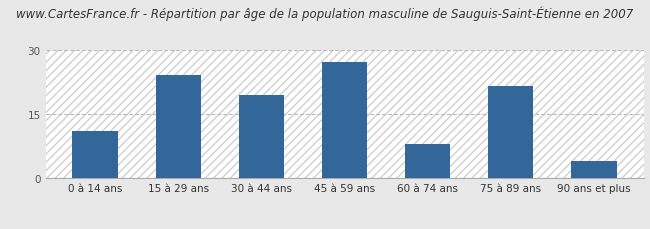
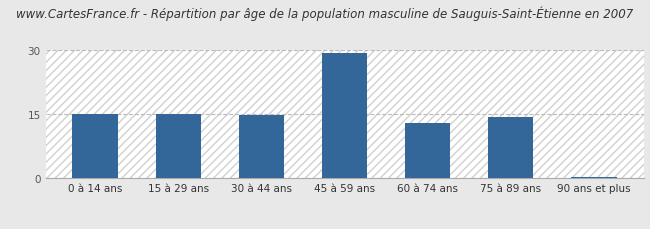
0 à 14 ans: 11.0 -> 15.0
15 à 29 ans: 24.0 -> 15.0
30 à 44 ans: 19.5 -> 14.7
45 à 59 ans: 27.0 -> 29.3
60 à 74 ans: 8.0 -> 13.0
75 à 89 ans: 21.5 -> 14.4
90 ans et plus: 4.0 -> 0.3
